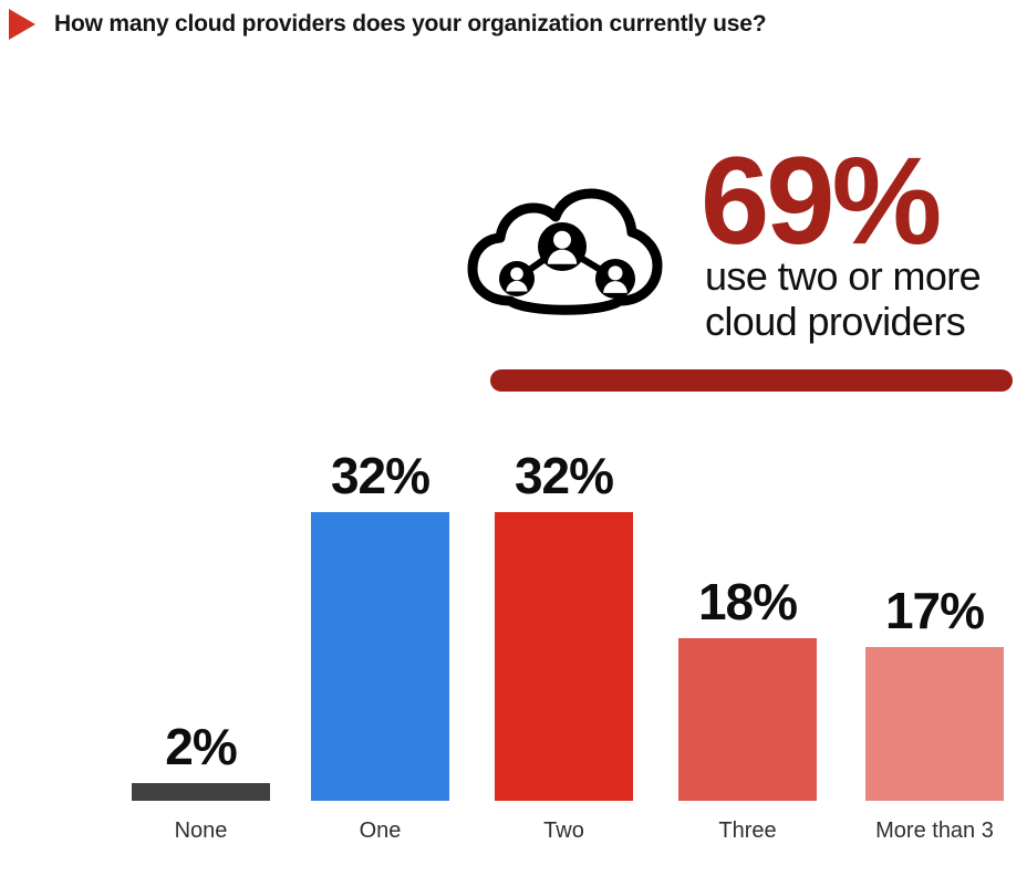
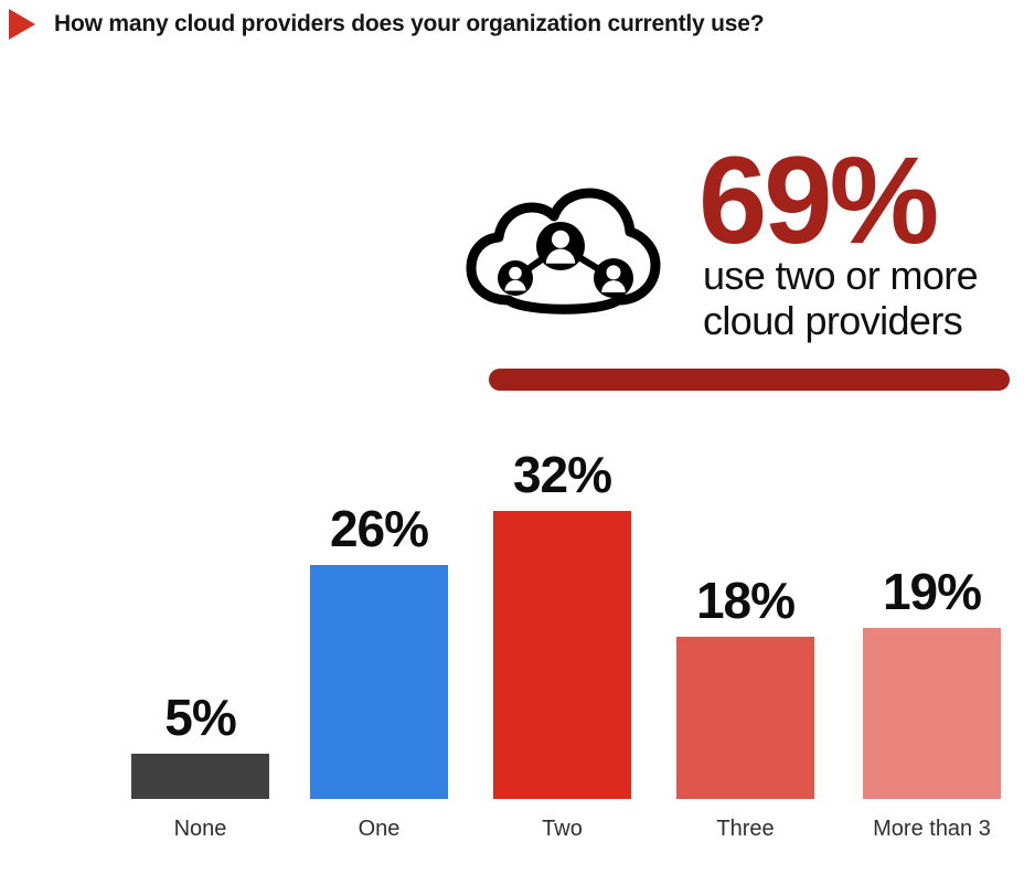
None: 2% -> 5%
One: 32% -> 26%
More than 3: 17% -> 19%
